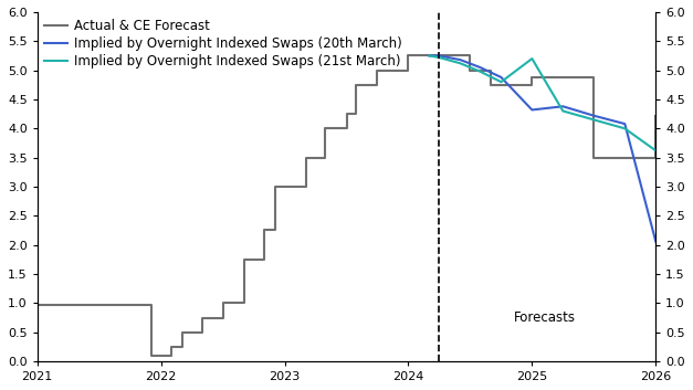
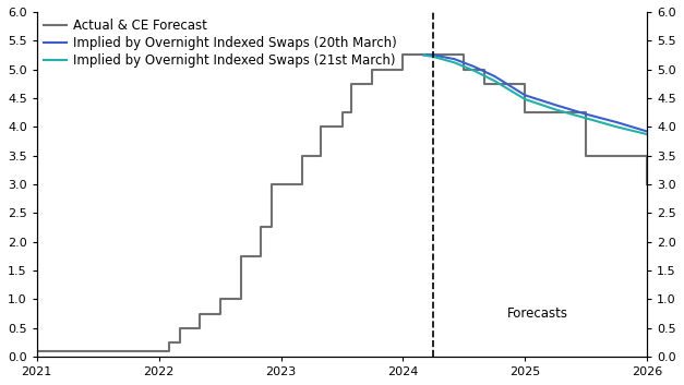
Actual & CE Forecast/2021: 0.96 -> 0.10
Actual & CE Forecast/2025: 4.88 -> 4.25
Implied by Overnight Indexed Swaps (20th March)/2025: 4.32 -> 4.55
Implied by Overnight Indexed Swaps (21st March)/2025: 5.20 -> 4.48
Actual & CE Forecast/2026: 4.22 -> 3.00
Implied by Overnight Indexed Swaps (20th March)/2026: 2.06 -> 3.92
Implied by Overnight Indexed Swaps (21st March)/2026: 3.62 -> 3.87
